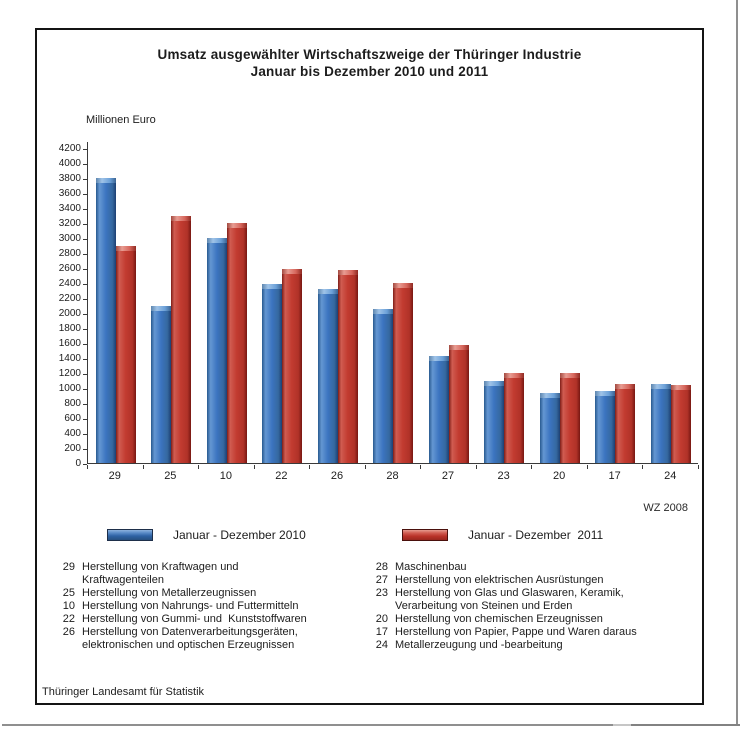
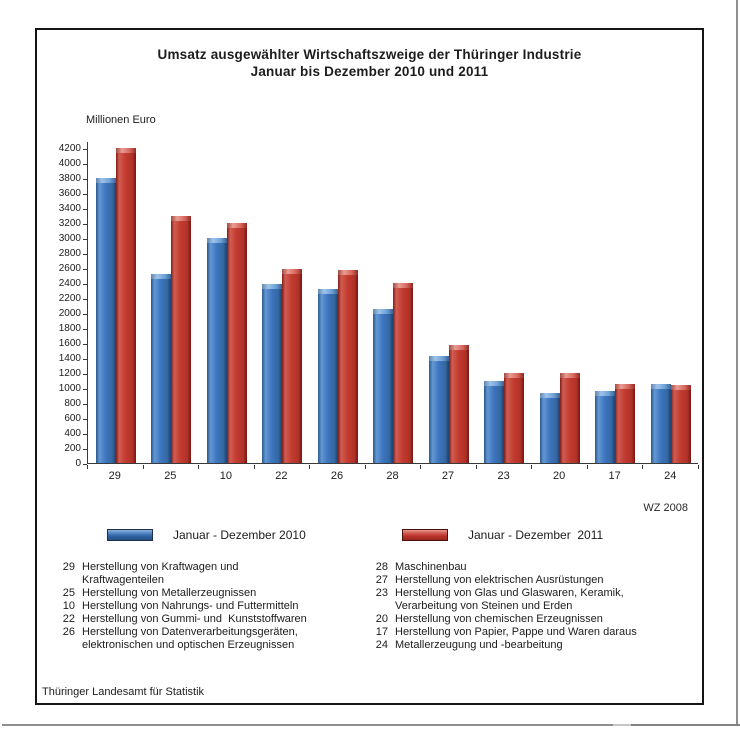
Januar - Dezember 2011/29: 2900 -> 4200
Januar - Dezember 2010/25: 2100 -> 2500
